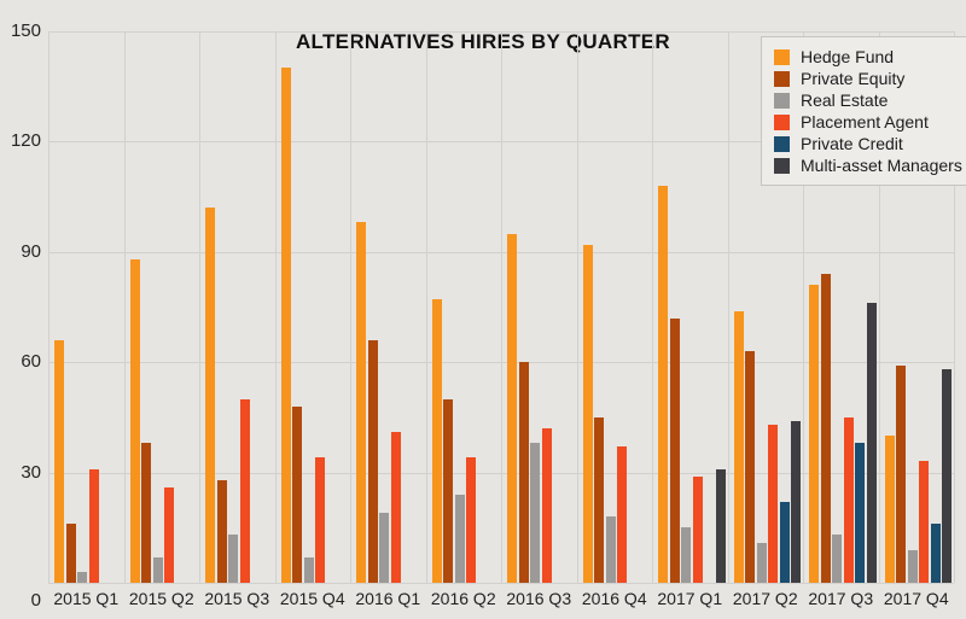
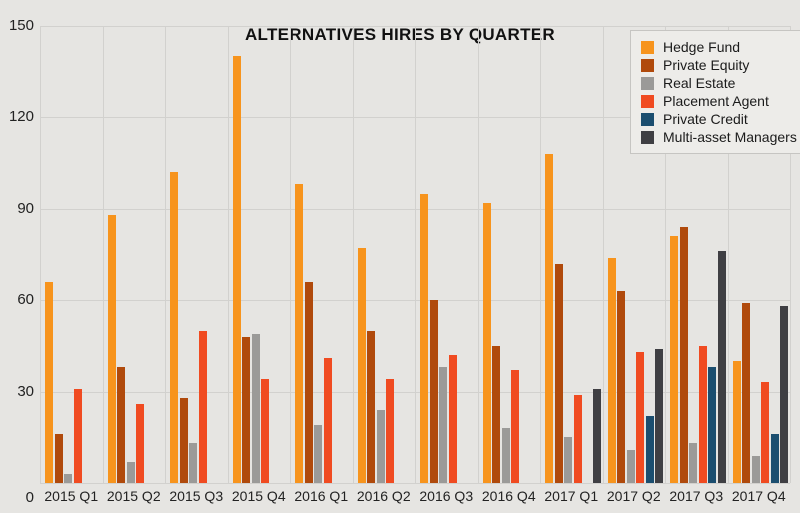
Real Estate/2015 Q4: 7 -> 49
